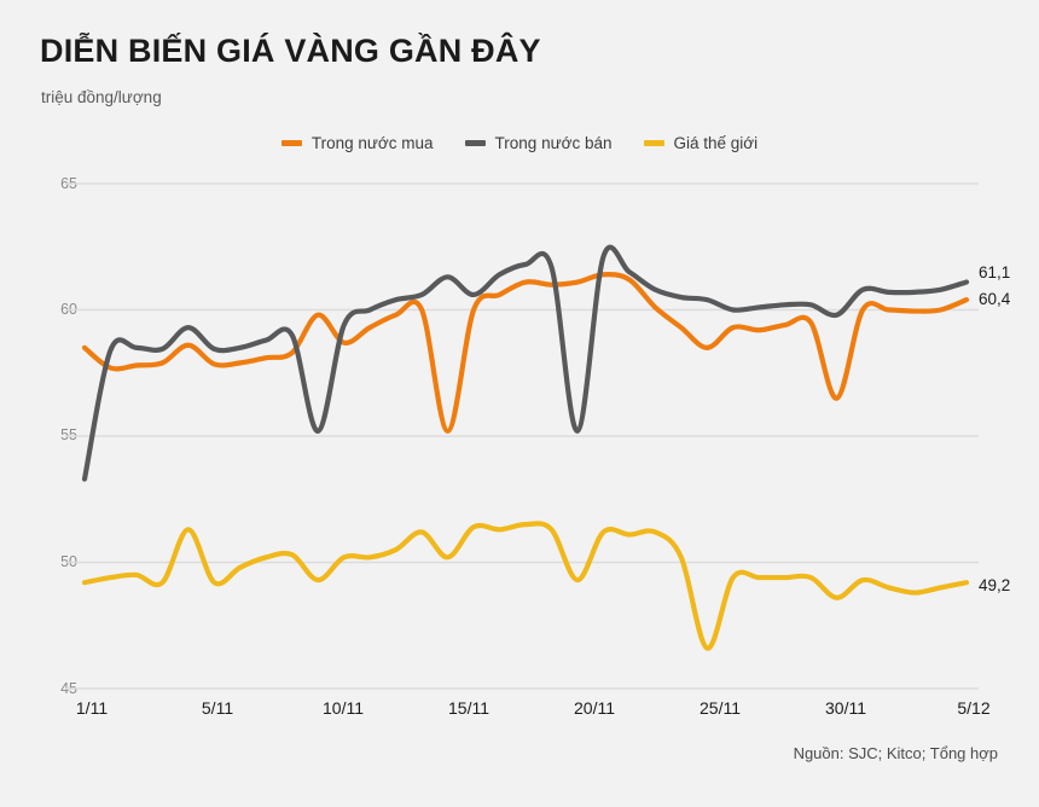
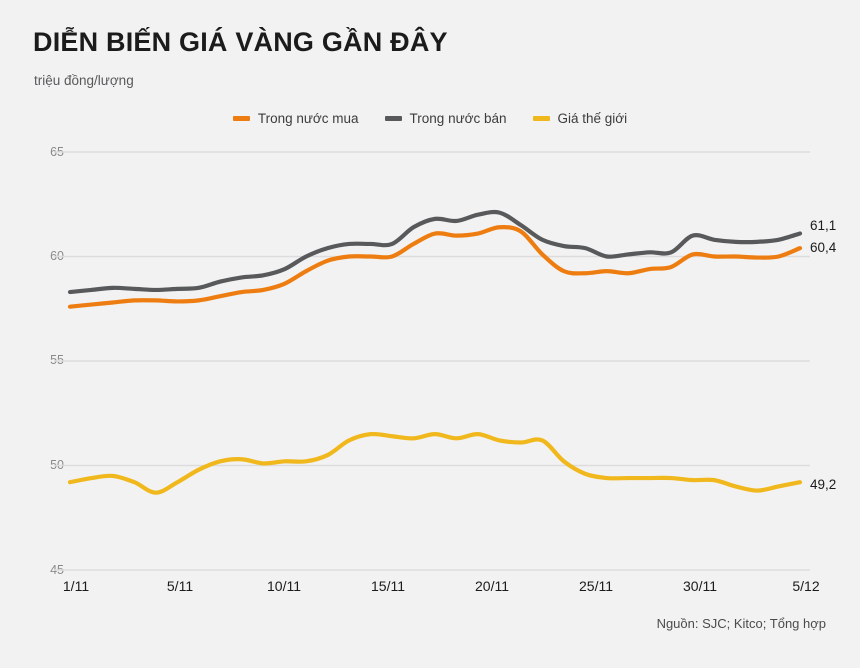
Trong nước mua/1/11: 58.5 -> 57.6
Trong nước bán/1/11: 53.3 -> 58.3
Trong nước mua/5/11: 58.6 -> 57.9
Trong nước bán/5/11: 59.3 -> 58.4
Giá thế giới/5/11: 51.3 -> 48.7
Trong nước mua/10/11: 59.8 -> 58.4
Trong nước bán/10/11: 55.2 -> 59.1
Giá thế giới/10/11: 49.3 -> 50.1
Trong nước mua/15/11: 55.2 -> 60.0
Trong nước bán/15/11: 61.3 -> 60.6
Giá thế giới/15/11: 50.2 -> 51.5
Trong nước bán/20/11: 55.2 -> 62.0
Giá thế giới/20/11: 49.3 -> 51.5
Trong nước mua/25/11: 58.5 -> 59.2
Giá thế giới/25/11: 46.6 -> 49.6
Trong nước mua/30/11: 56.5 -> 60.1
Trong nước bán/30/11: 59.8 -> 61.0
Giá thế giới/30/11: 48.6 -> 49.3
